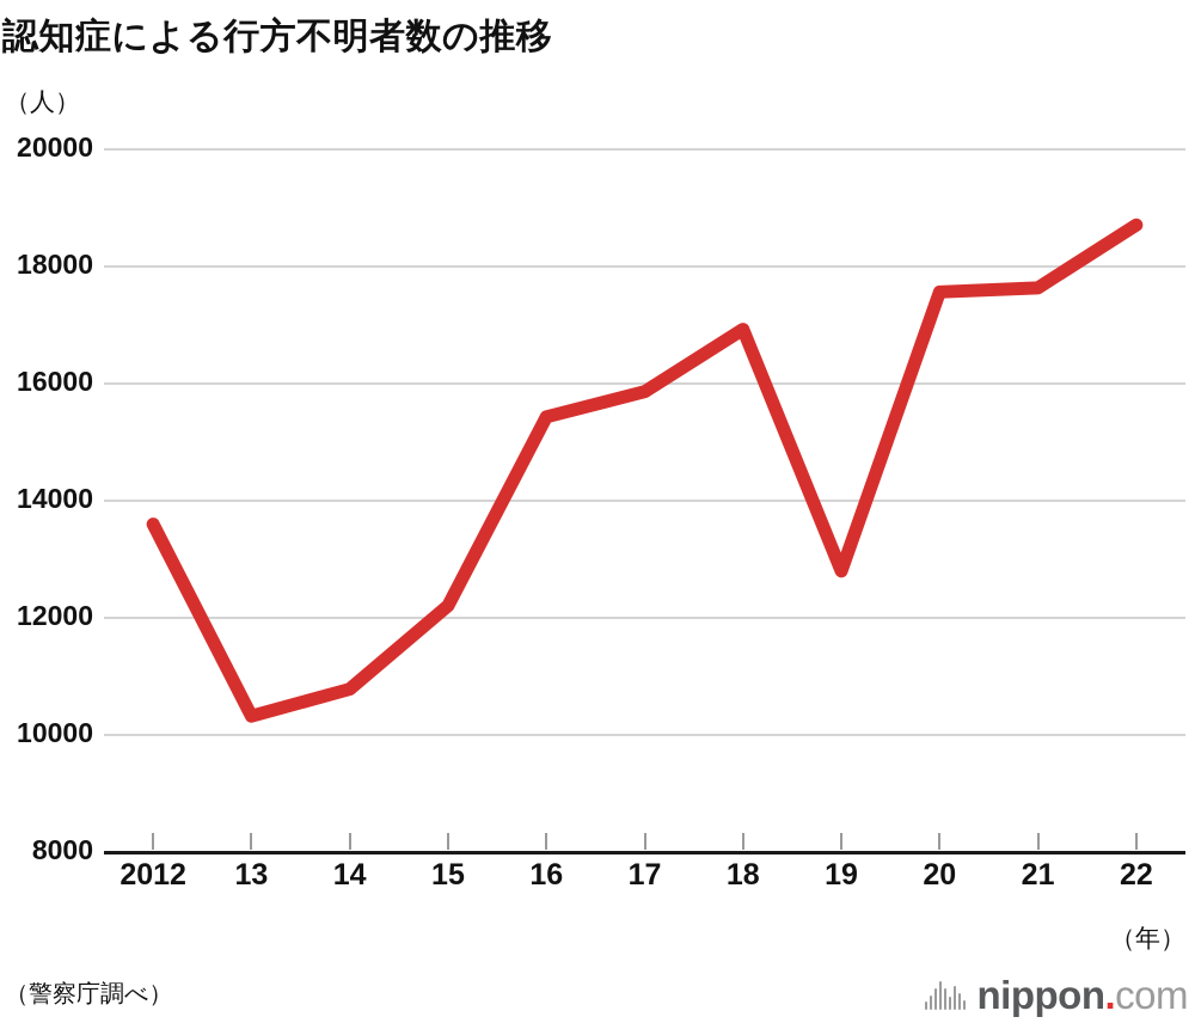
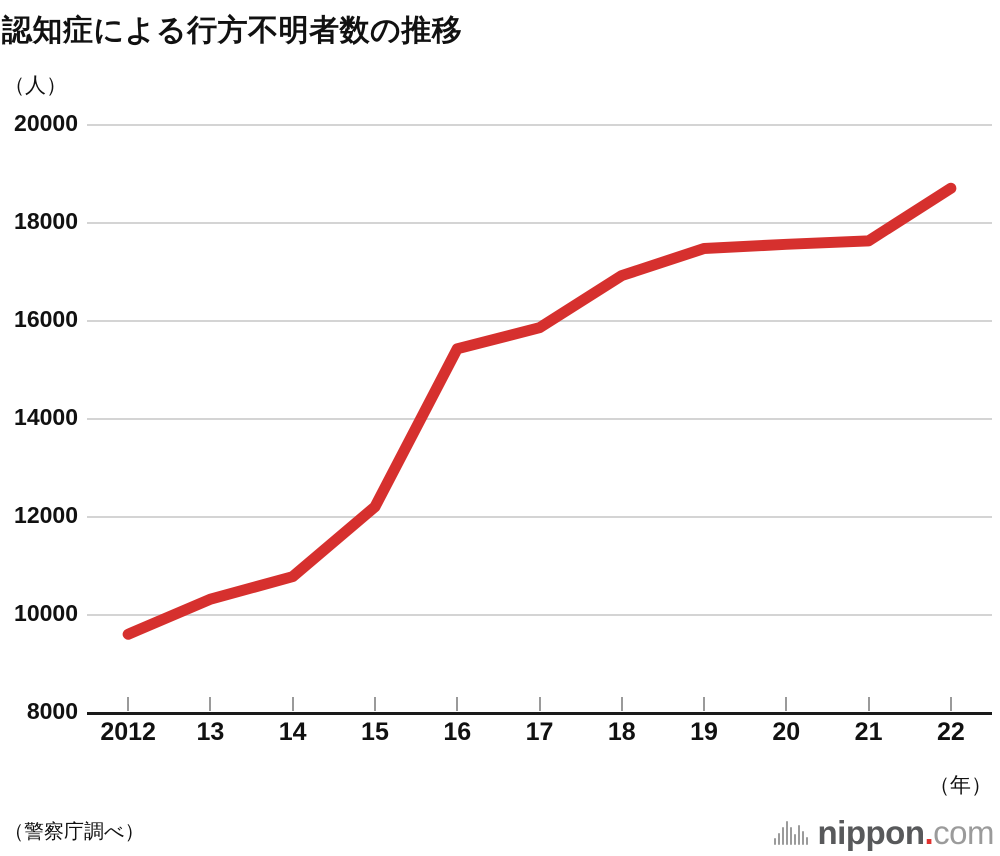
2012: 13600 -> 9600
19: 12800 -> 17500
